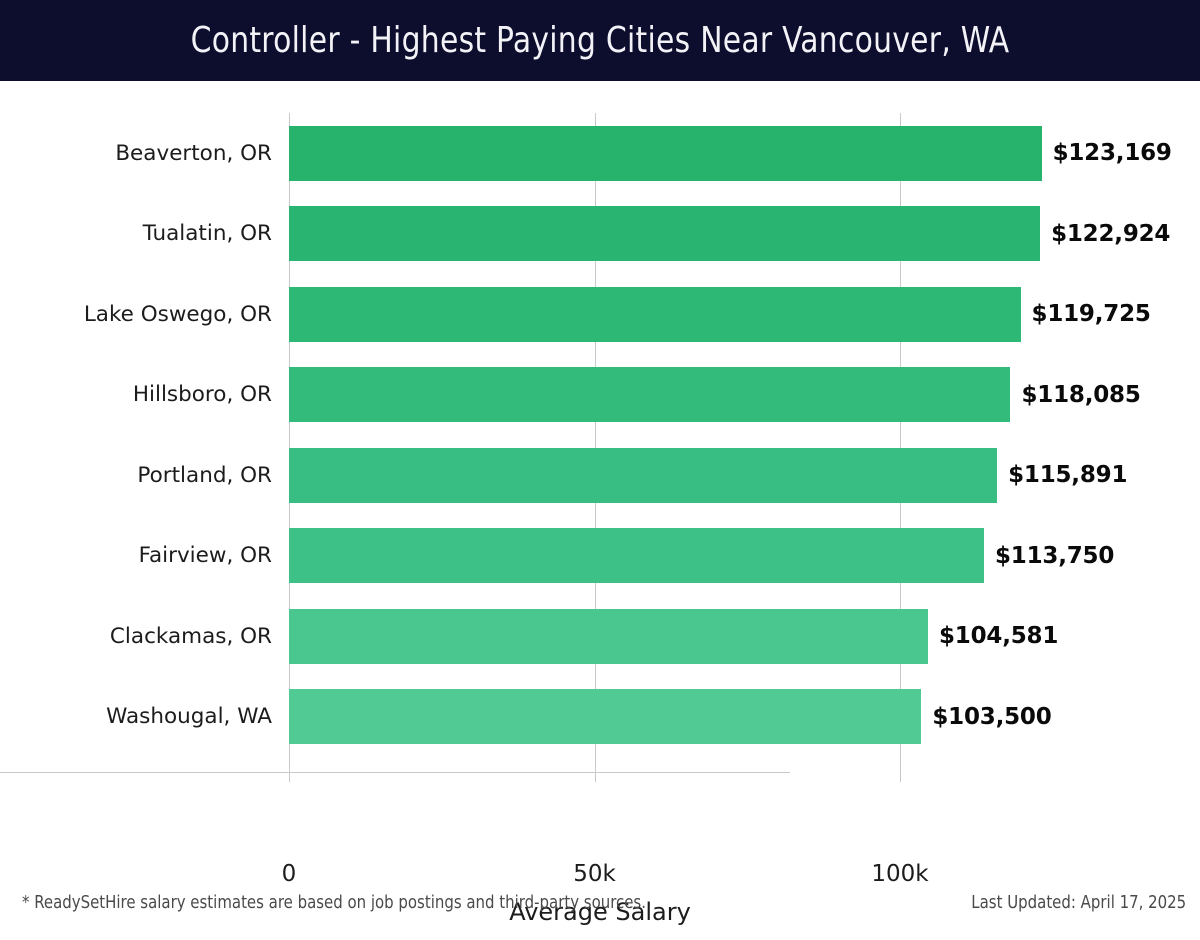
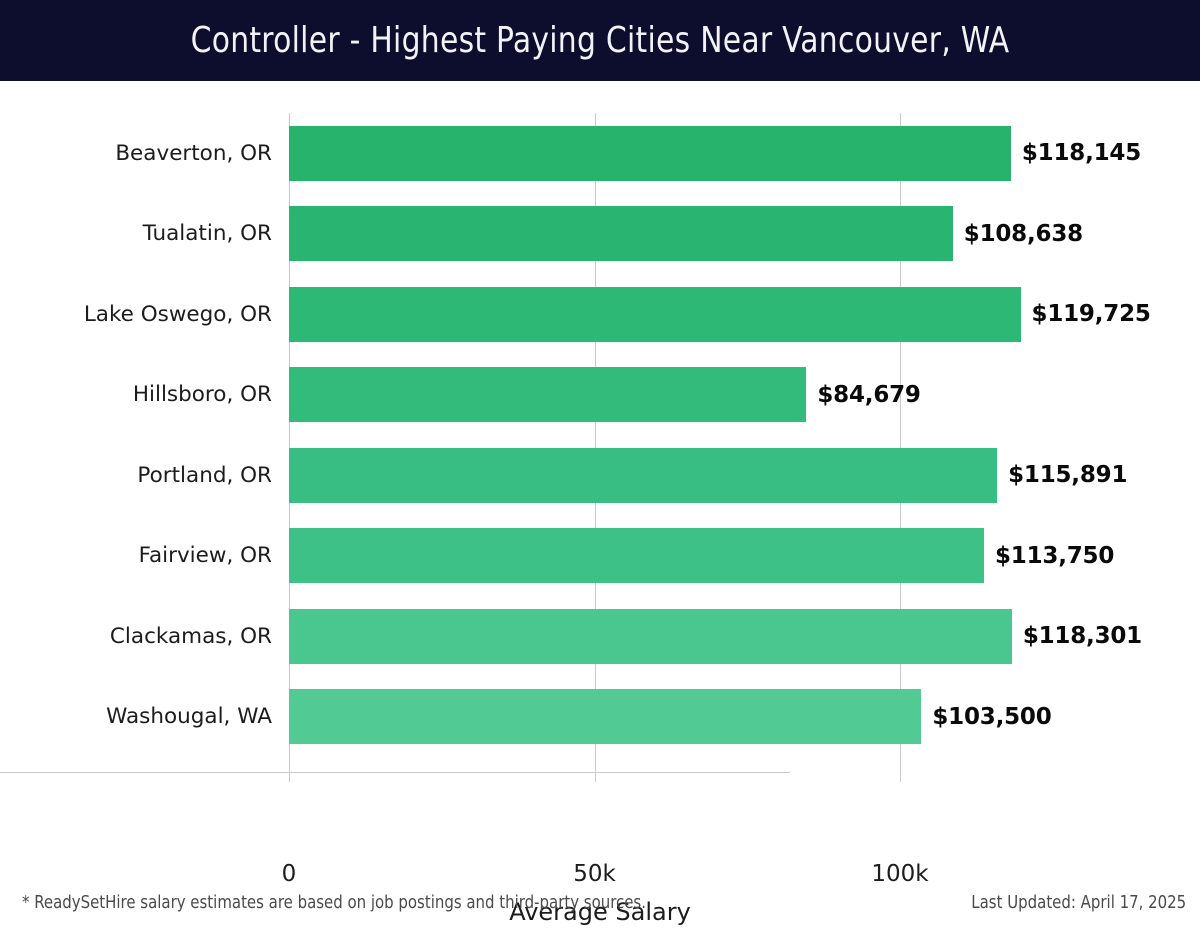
Beaverton, OR: $123,169 -> $118,145
Tualatin, OR: $122,924 -> $108,638
Hillsboro, OR: $118,085 -> $84,679
Clackamas, OR: $104,581 -> $118,301
